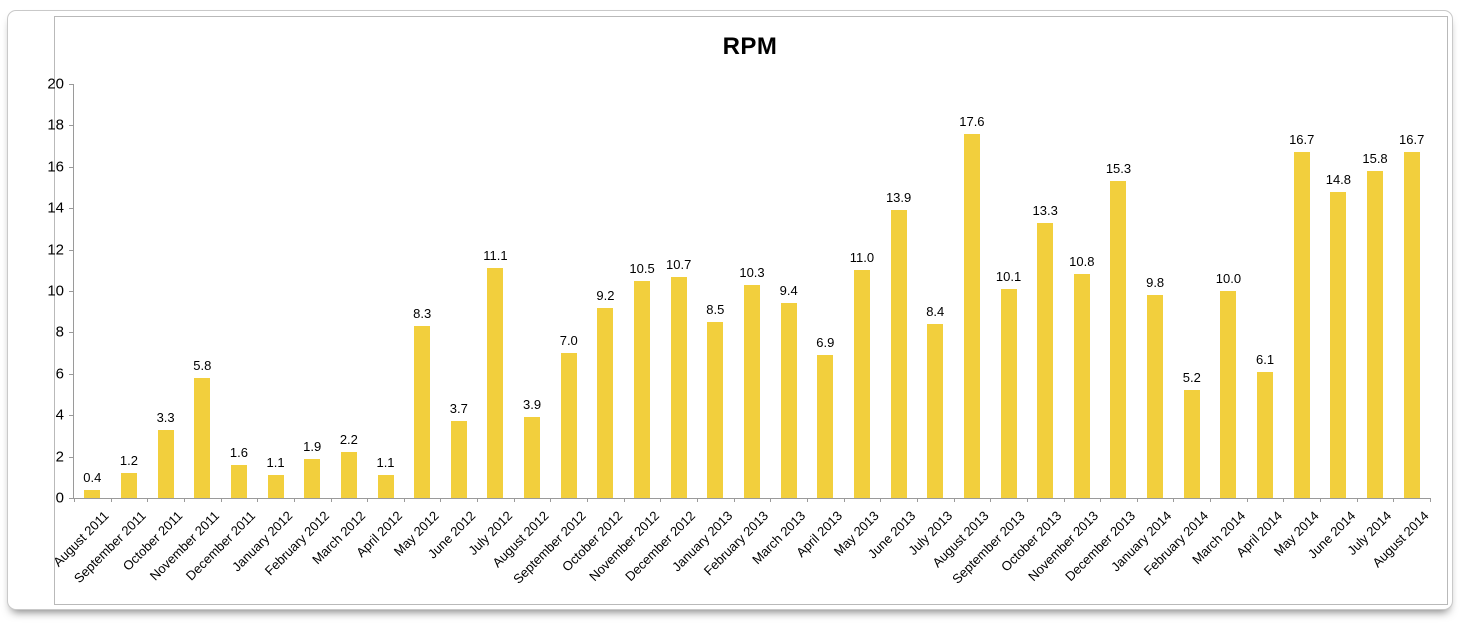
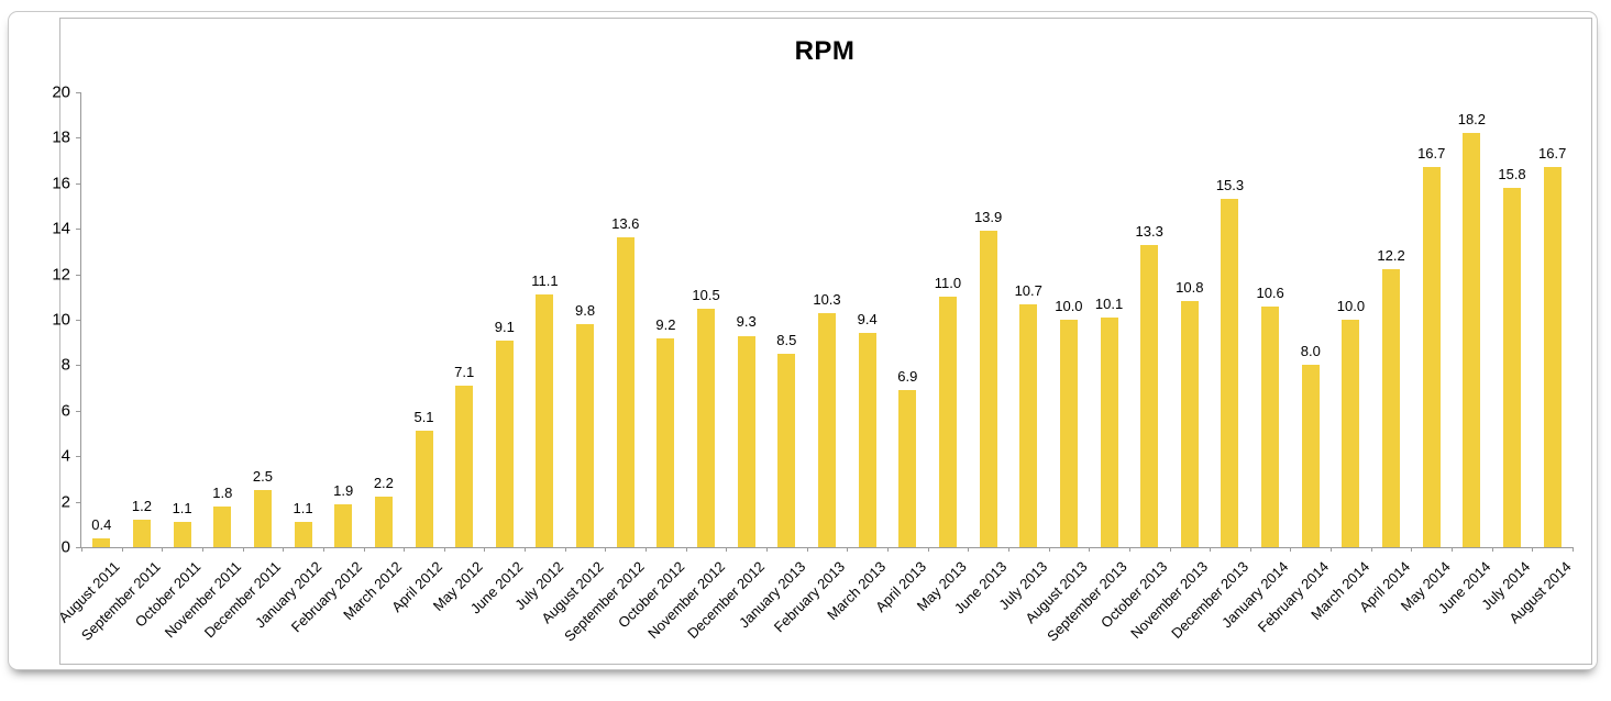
October 2011: 3.3 -> 1.1
November 2011: 5.8 -> 1.8
December 2011: 1.6 -> 2.5
April 2012: 1.1 -> 5.1
May 2012: 8.3 -> 7.1
June 2012: 3.7 -> 9.1
August 2012: 3.9 -> 9.8
September 2012: 7.0 -> 13.6
December 2012: 10.7 -> 9.3
July 2013: 8.4 -> 10.7
August 2013: 17.6 -> 10.0
January 2014: 9.8 -> 10.6
February 2014: 5.2 -> 8.0
April 2014: 6.1 -> 12.2
June 2014: 14.8 -> 18.2
